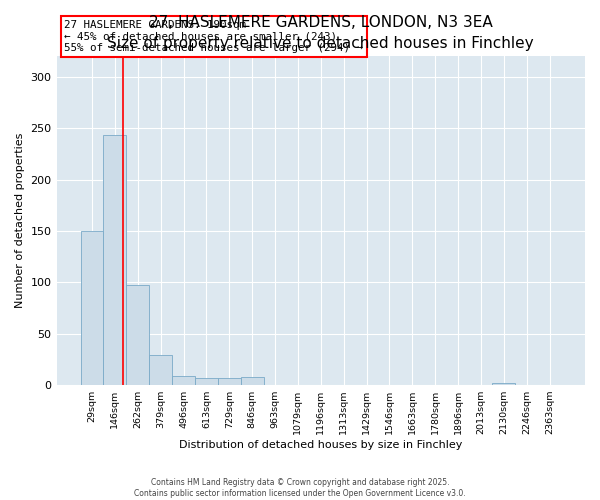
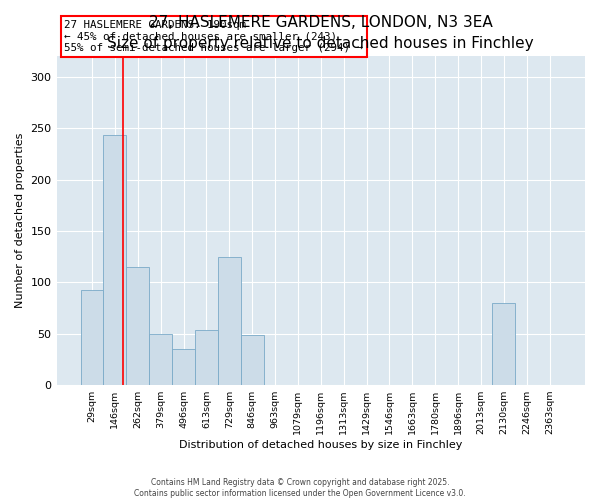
29sqm: 150 -> 93
262sqm: 97 -> 115
379sqm: 29 -> 50
496sqm: 9 -> 35
613sqm: 7 -> 54
729sqm: 7 -> 125
846sqm: 8 -> 49
2130sqm: 2 -> 80
